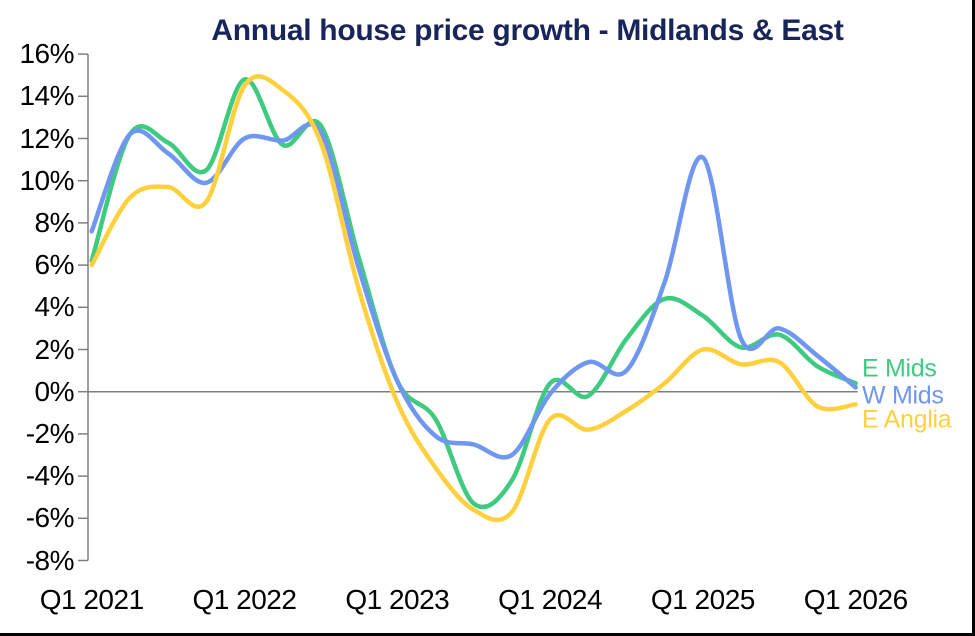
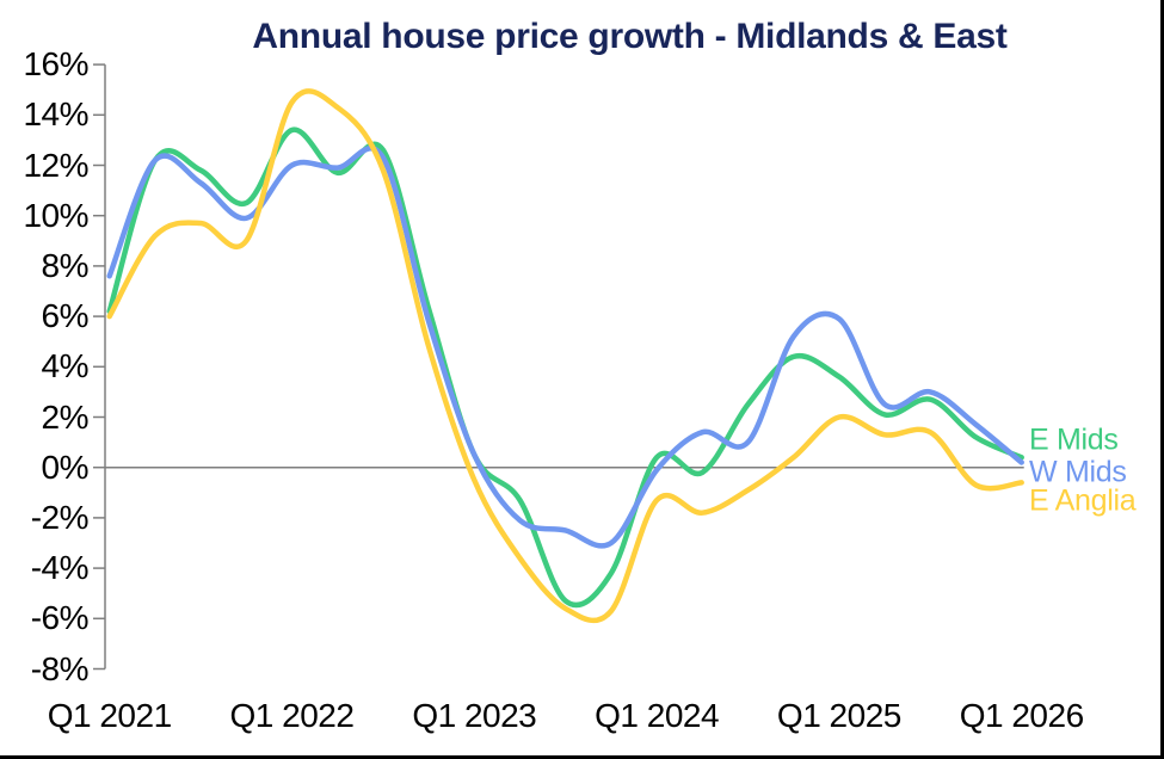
E Mids/Q1 2022: 14.8% -> 13.4%
W Mids/Q1 2025: 11.1% -> 5.9%
